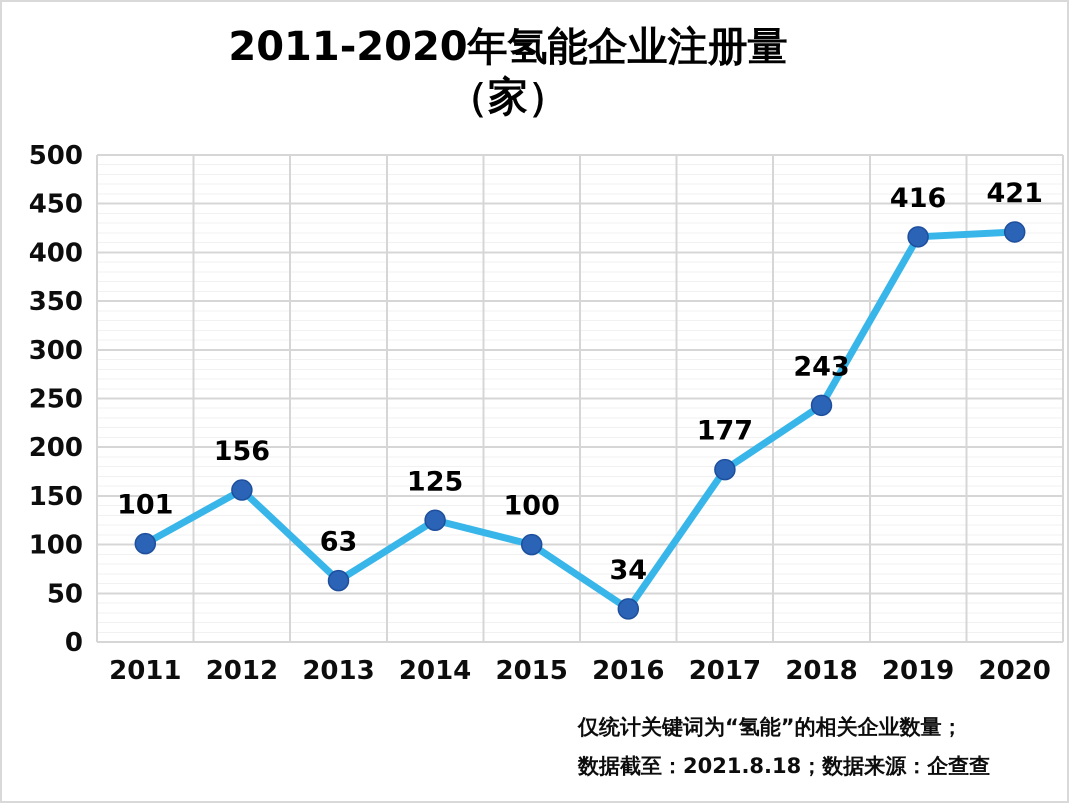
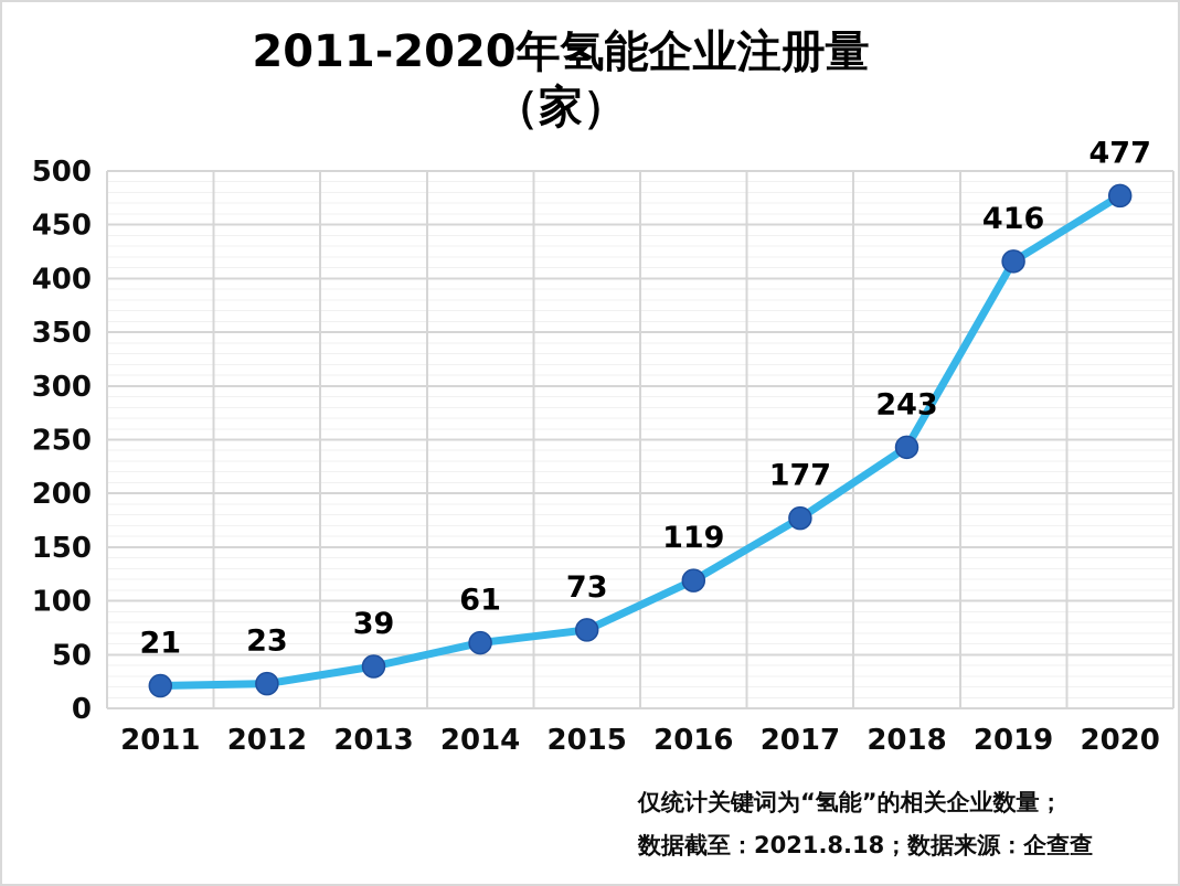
2011: 101 -> 21
2012: 156 -> 23
2013: 63 -> 39
2014: 125 -> 61
2015: 100 -> 73
2016: 34 -> 119
2020: 421 -> 477
